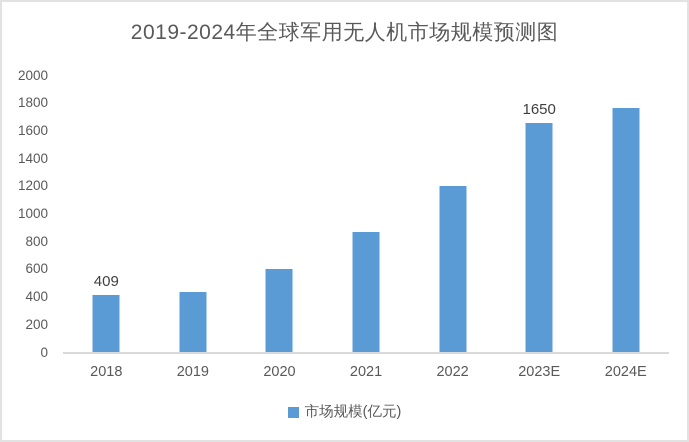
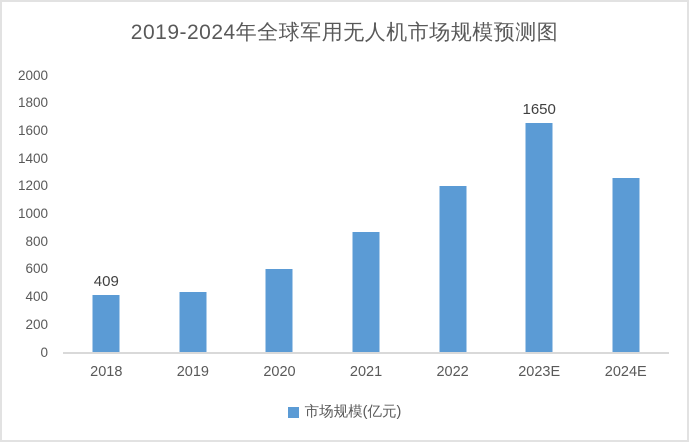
2024E: 1760 -> 1260
